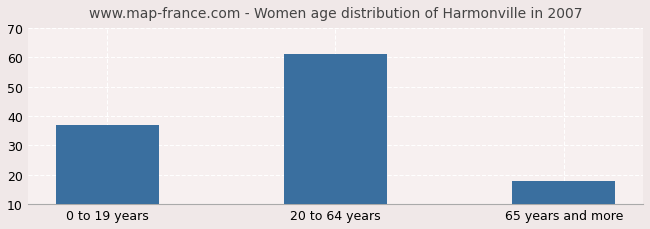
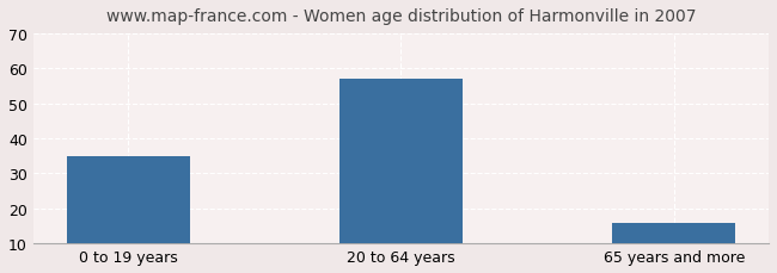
0 to 19 years: 37 -> 35
20 to 64 years: 61 -> 57
65 years and more: 18 -> 16
